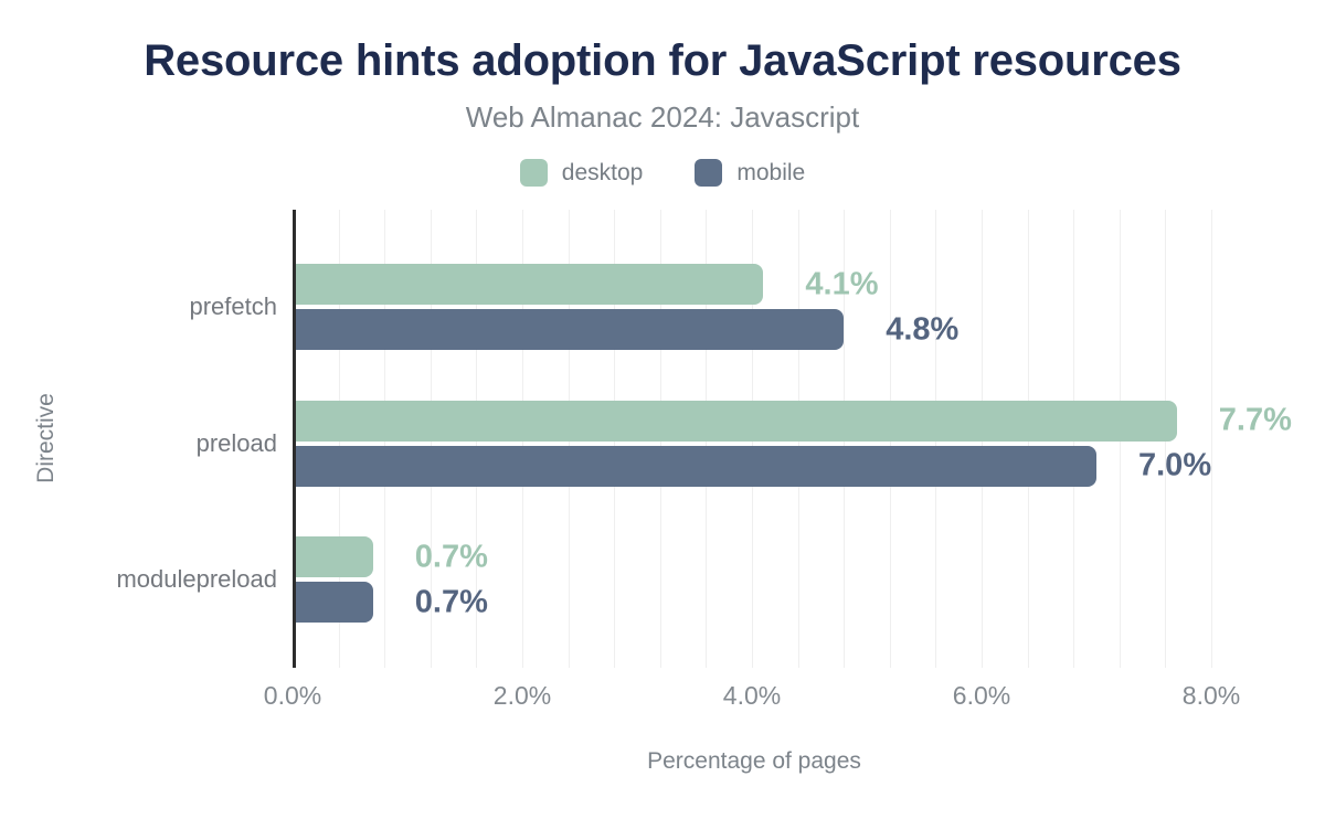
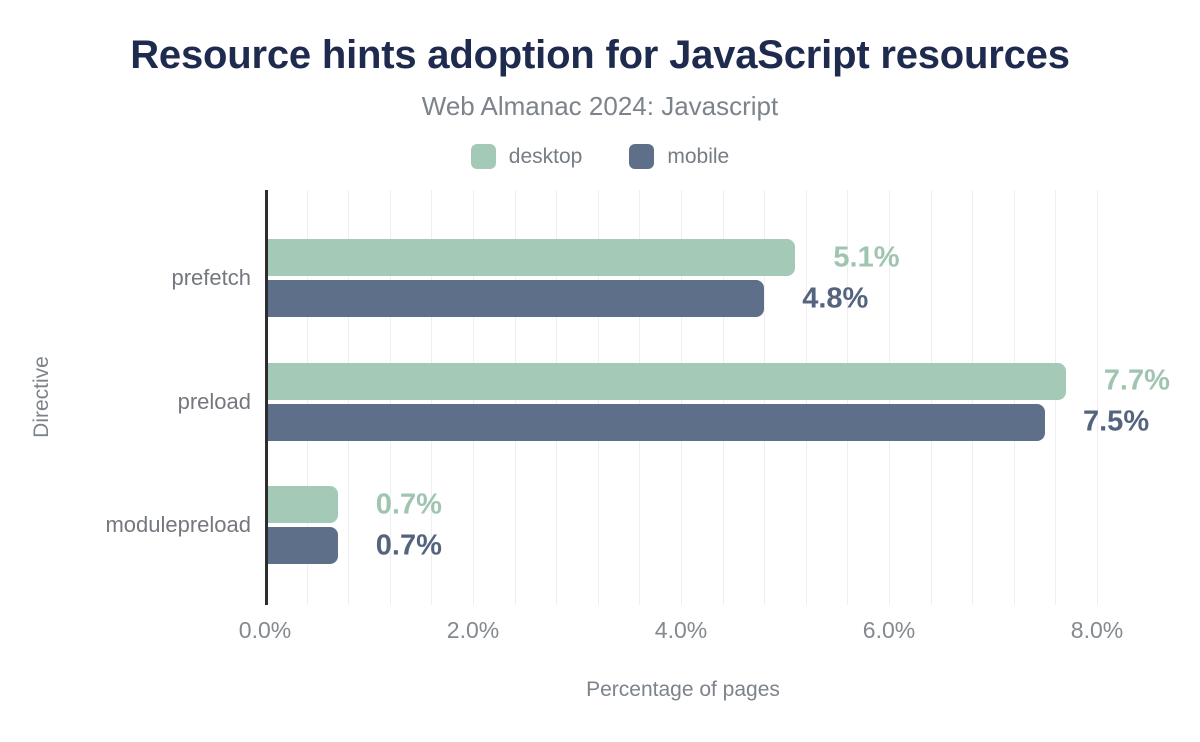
desktop/prefetch: 4.1% -> 5.1%
mobile/preload: 7.0% -> 7.5%
